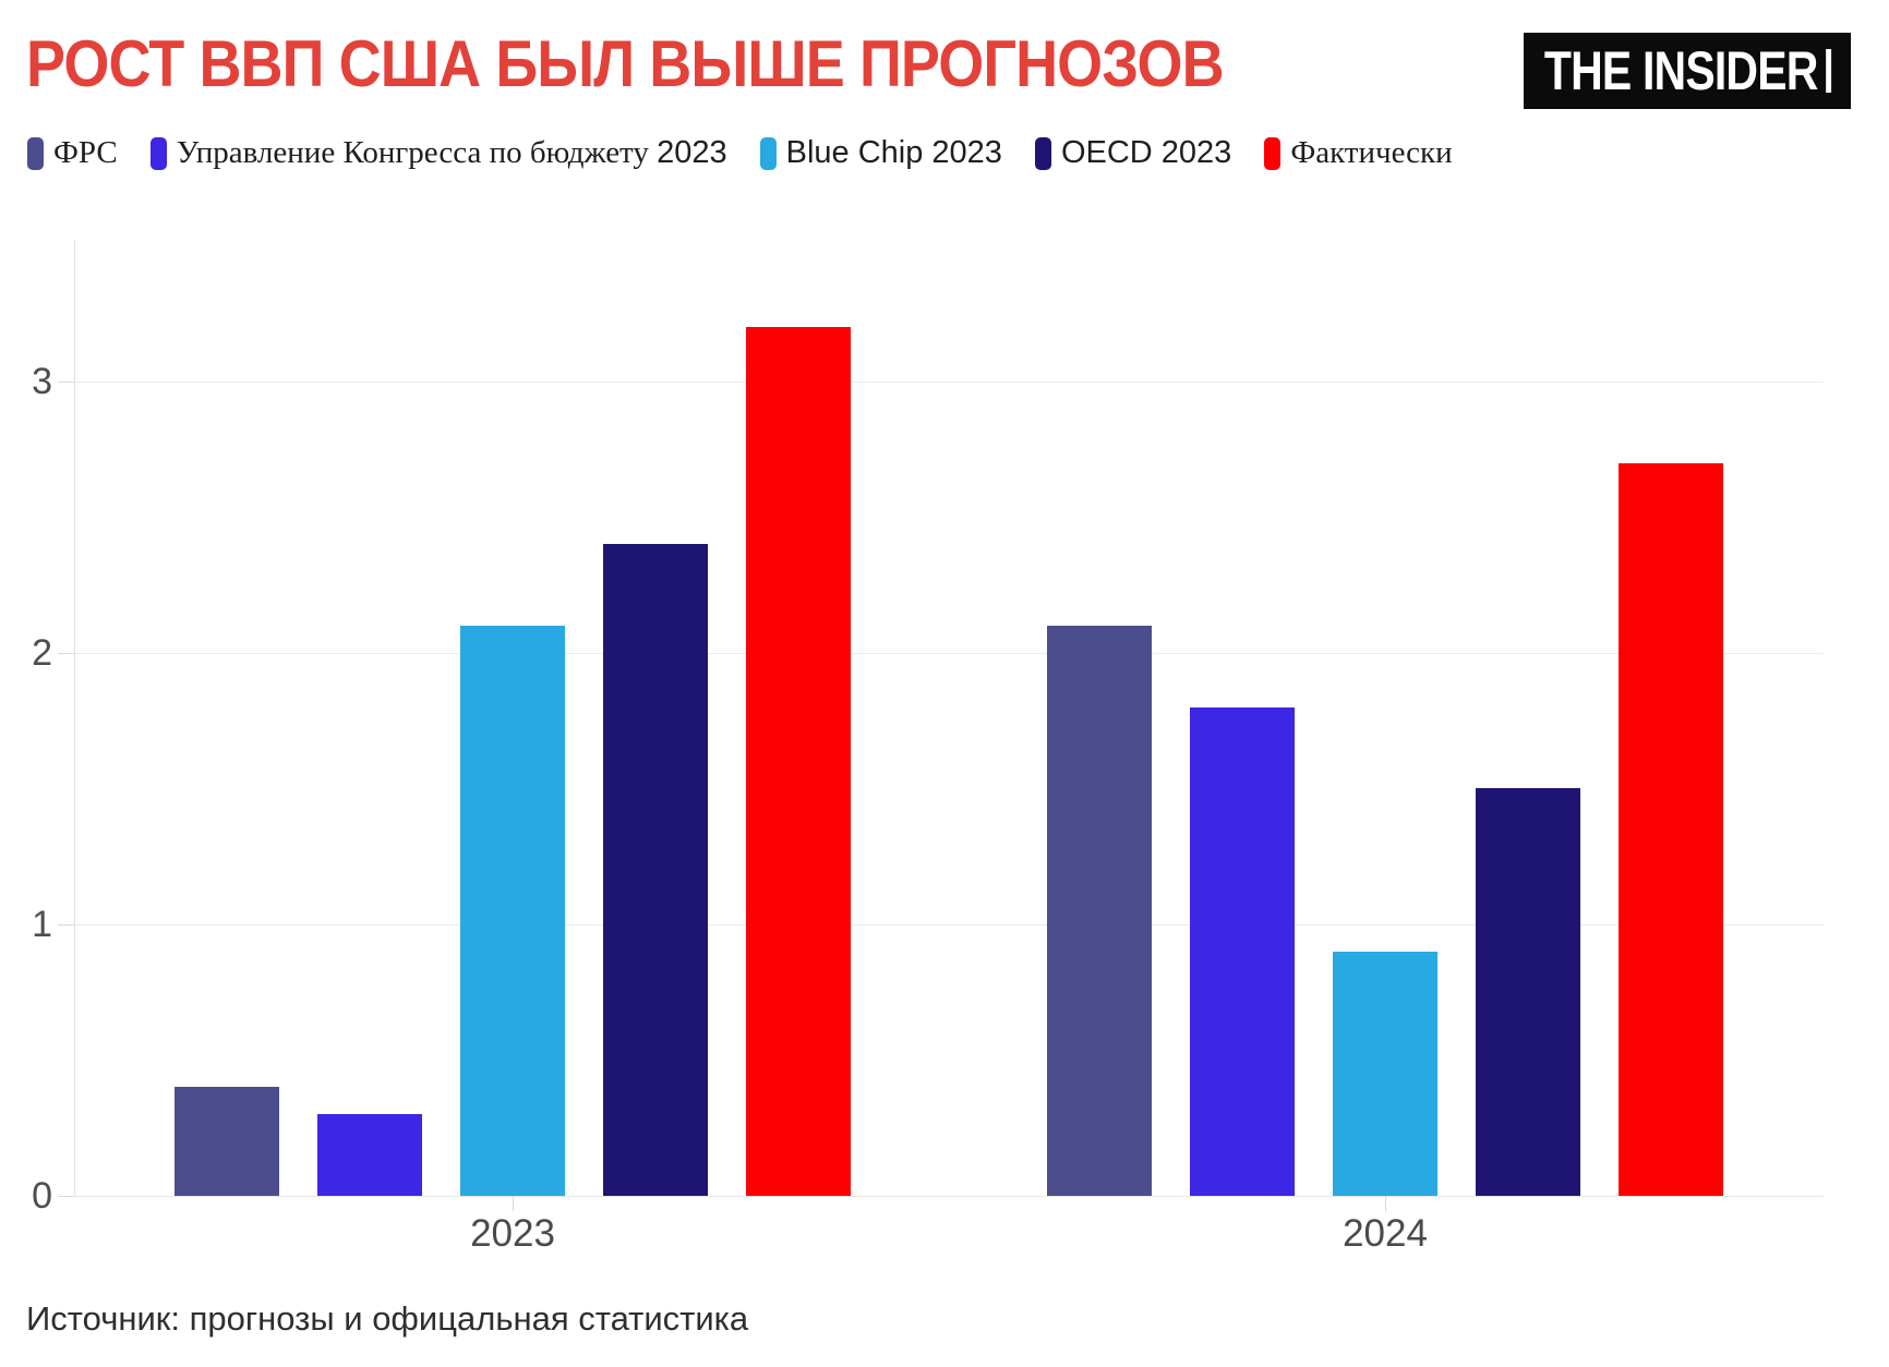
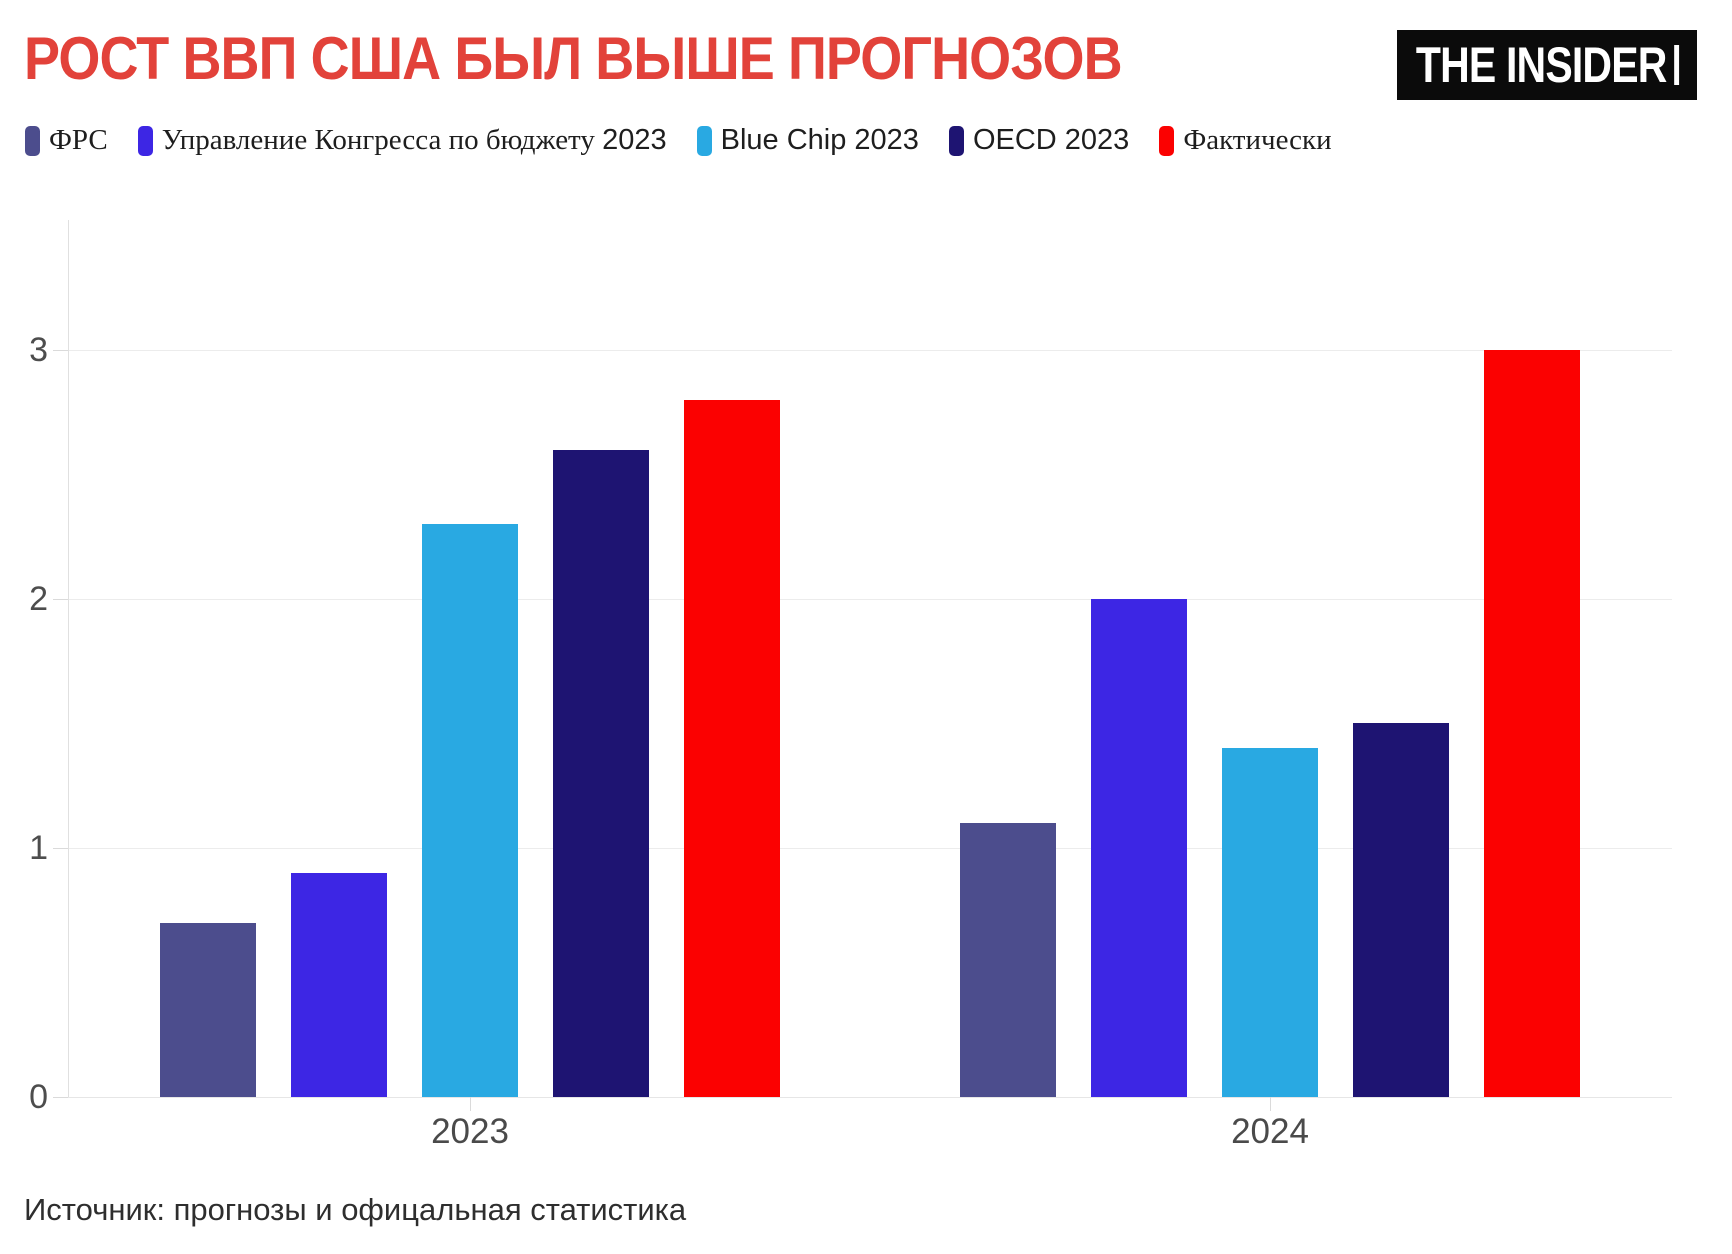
ФРС/2023: 0.4 -> 0.7
Управление Конгресса по бюджету 2023/2023: 0.3 -> 0.9
Blue Chip 2023/2023: 2.1 -> 2.3
OECD 2023/2023: 2.4 -> 2.6
Фактически/2023: 3.2 -> 2.8
ФРС/2024: 2.1 -> 1.1
Управление Конгресса по бюджету 2023/2024: 1.8 -> 2.0
Blue Chip 2023/2024: 0.9 -> 1.4
Фактически/2024: 2.7 -> 3.0
